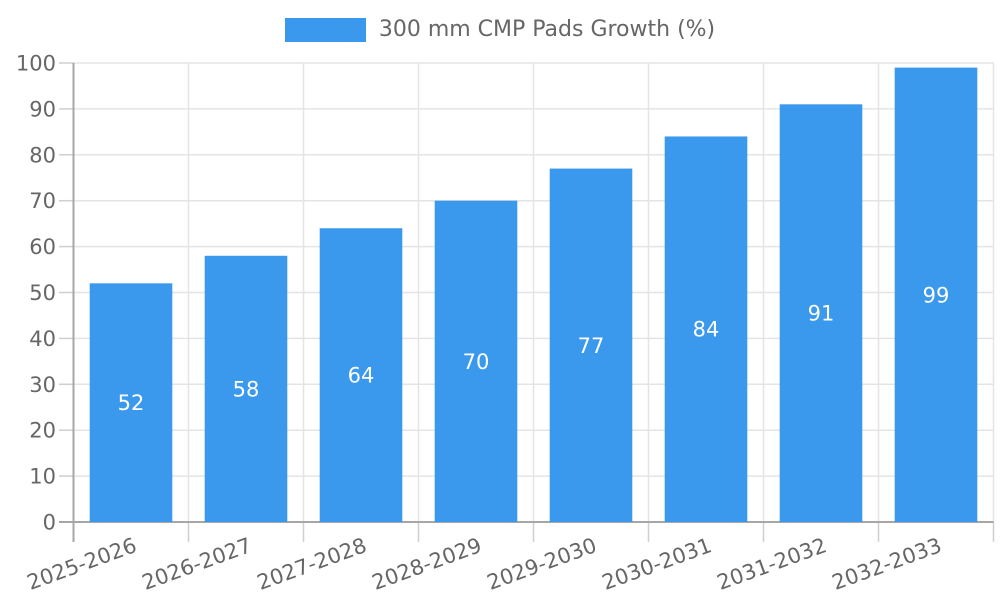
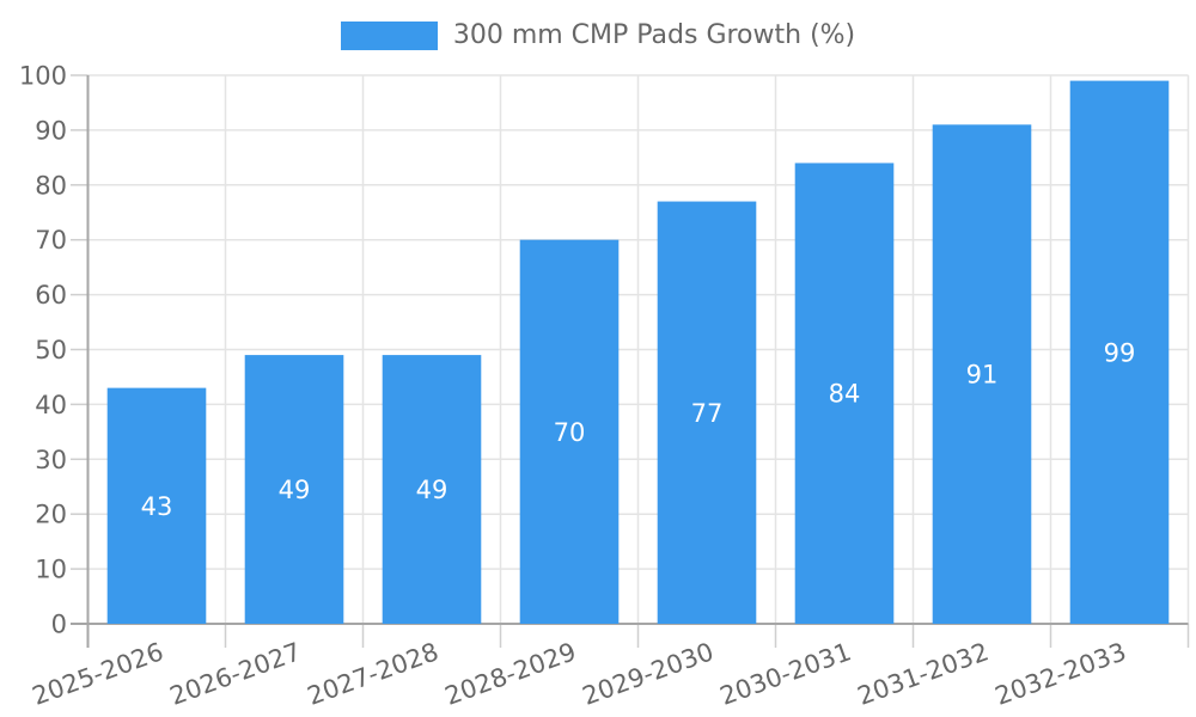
2025-2026: 52 -> 43
2026-2027: 58 -> 49
2027-2028: 64 -> 49
